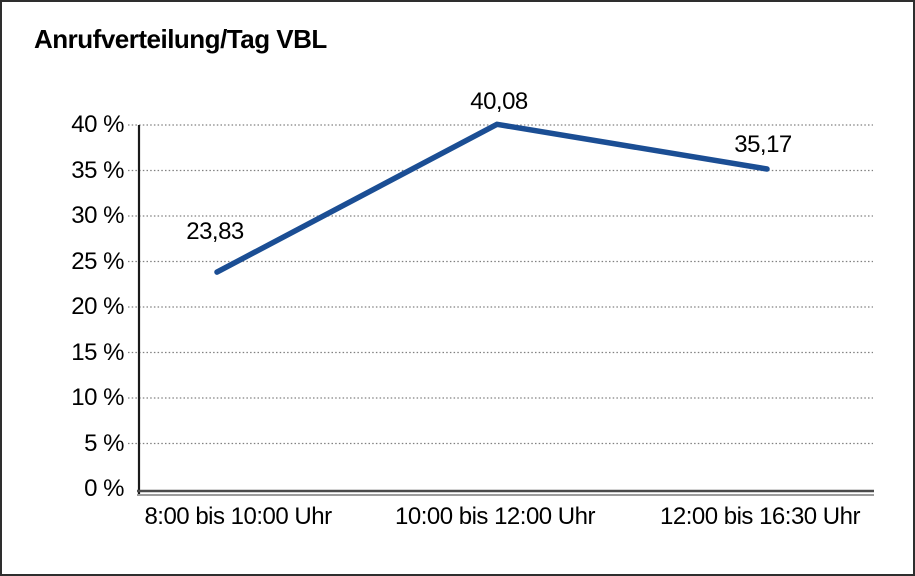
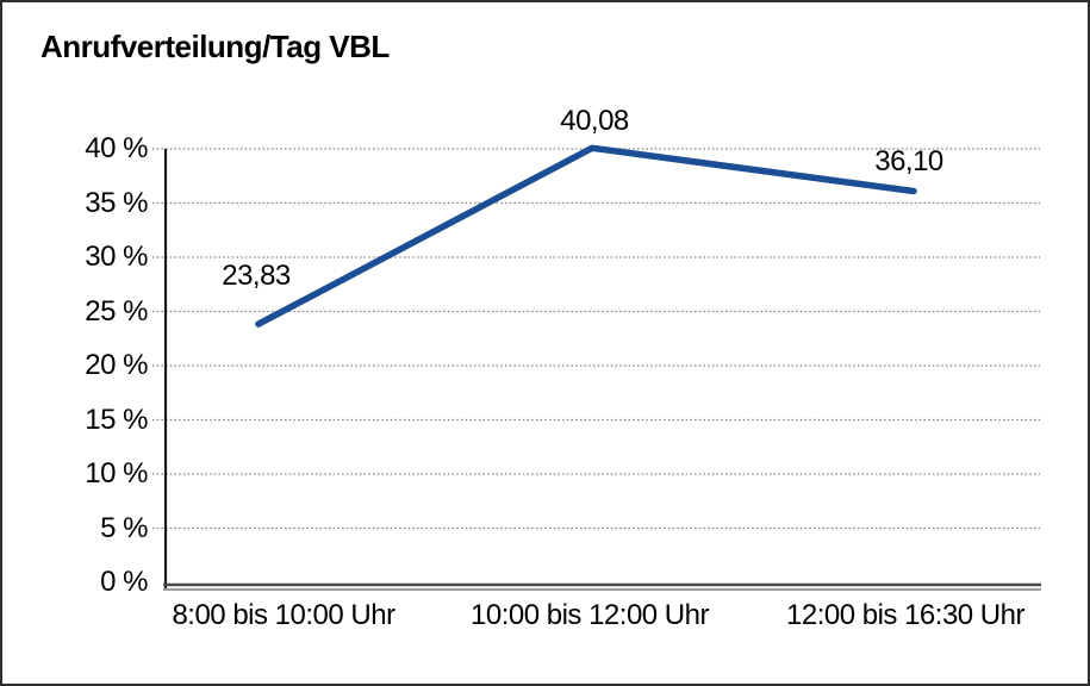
12:00 bis 16:30 Uhr: 35,17 -> 36,10
